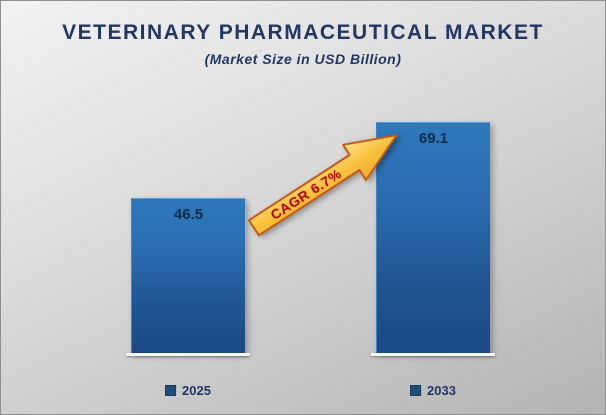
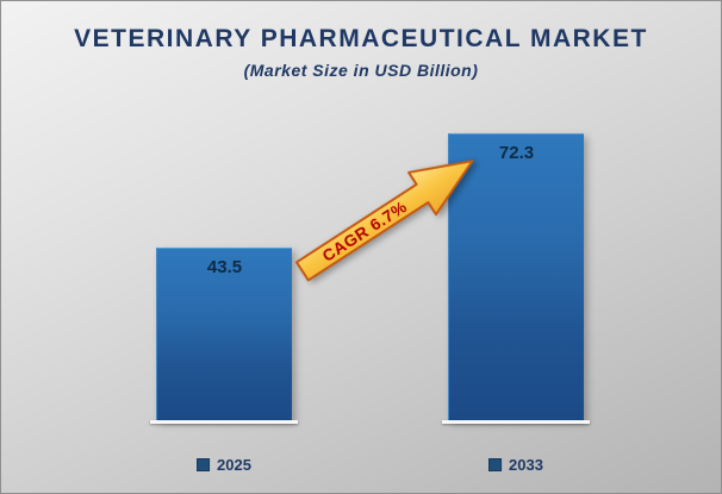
2025: 46.5 -> 43.5
2033: 69.1 -> 72.3
